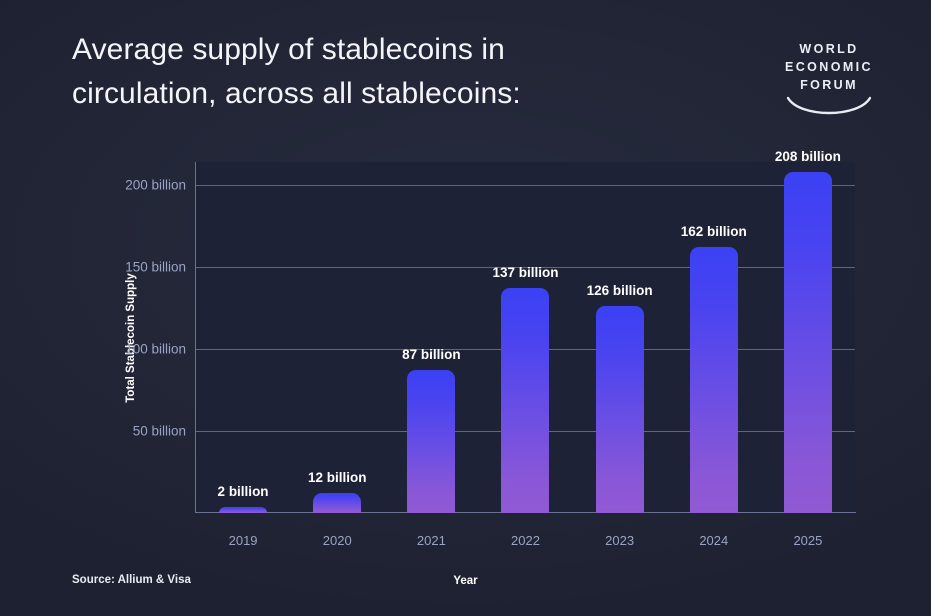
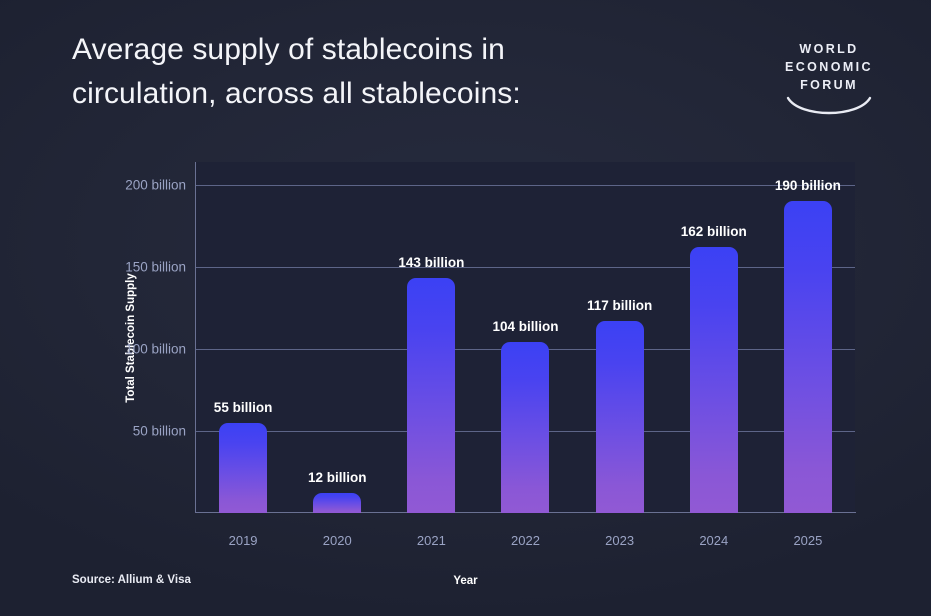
2019: 2 -> 55
2021: 87 -> 143
2022: 137 -> 104
2023: 126 -> 117
2025: 208 -> 190
